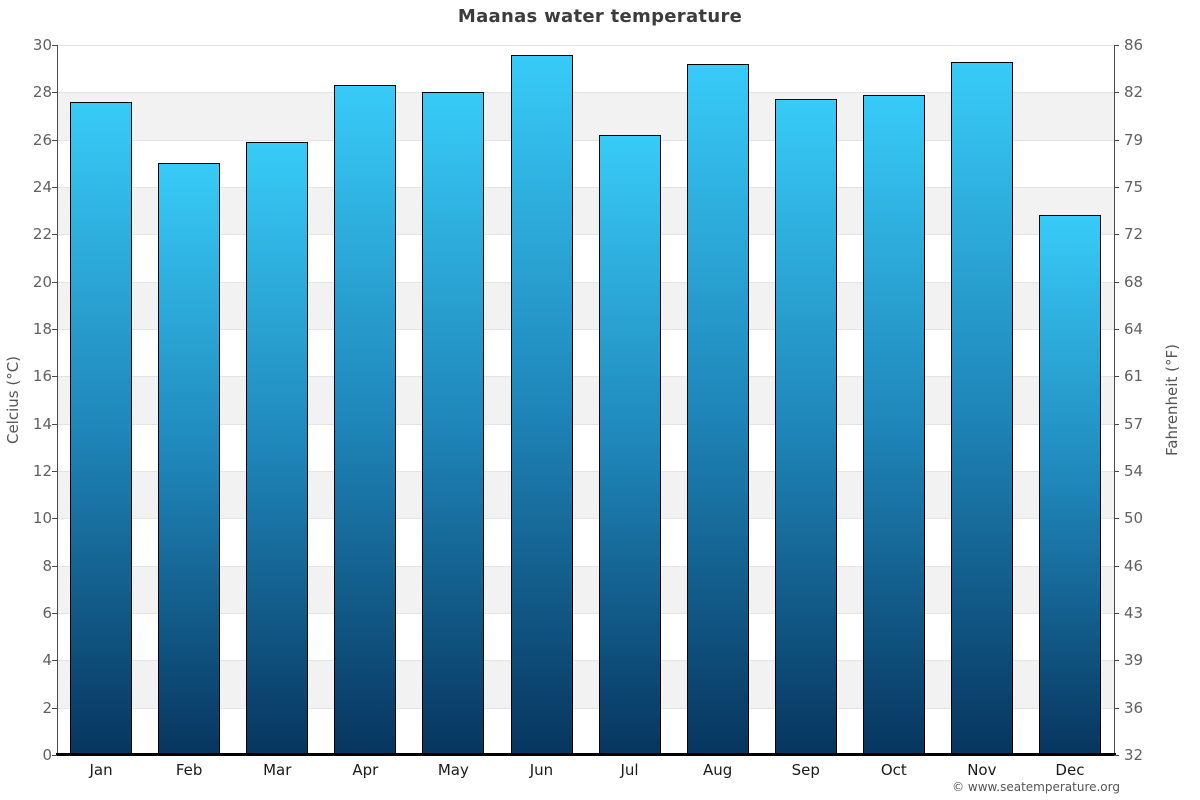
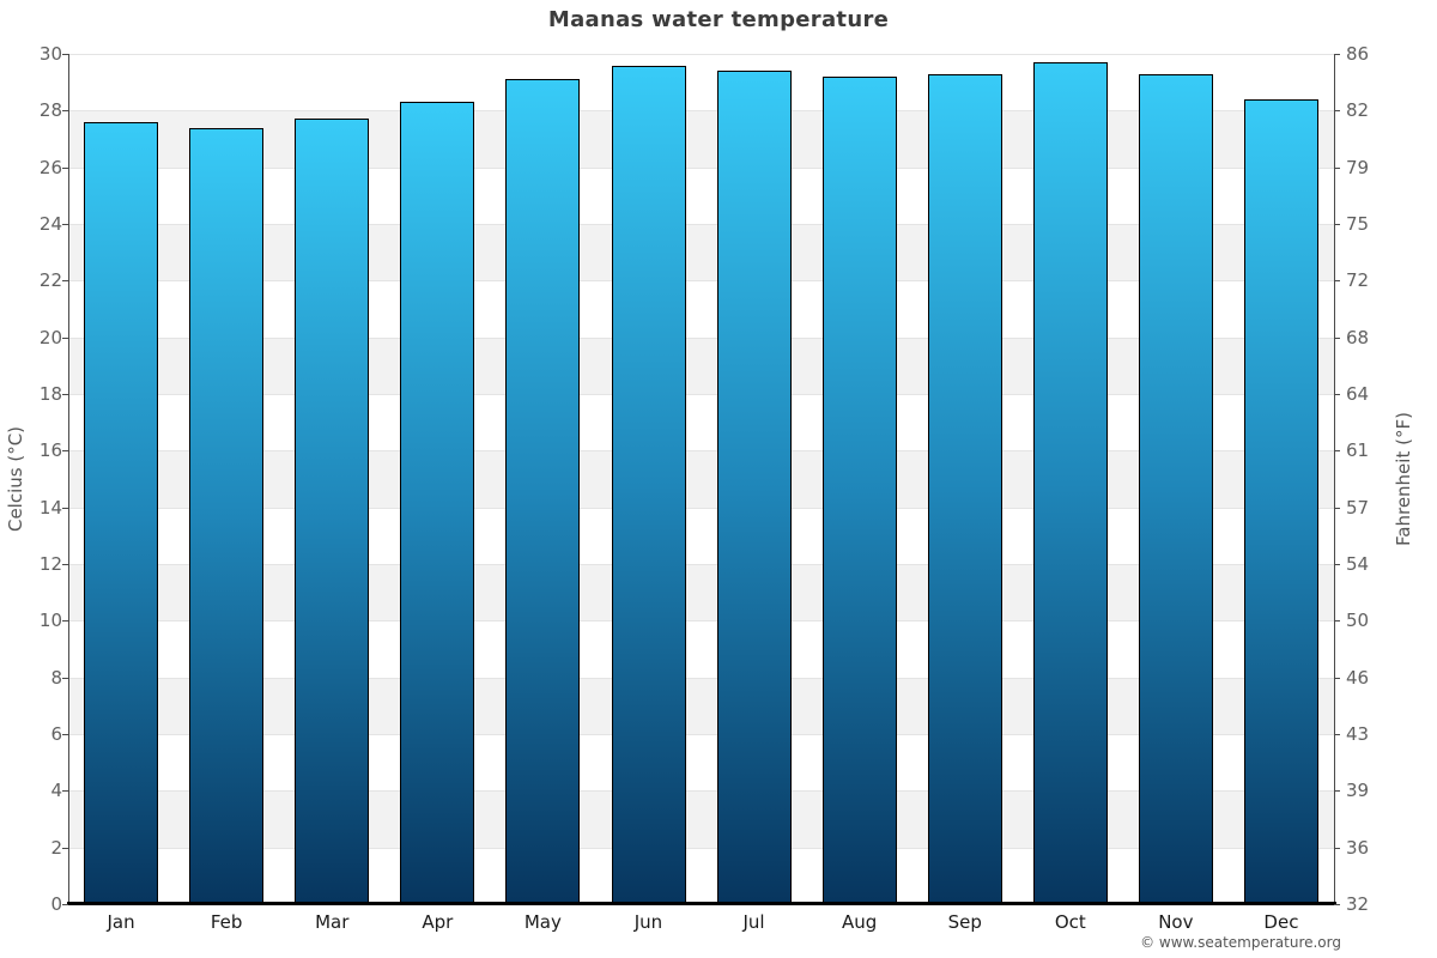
Feb: 25.0 -> 27.4
Mar: 25.9 -> 27.7
May: 28.0 -> 29.1
Jul: 26.2 -> 29.4
Sep: 27.7 -> 29.3
Oct: 27.9 -> 29.7
Dec: 22.8 -> 28.4
